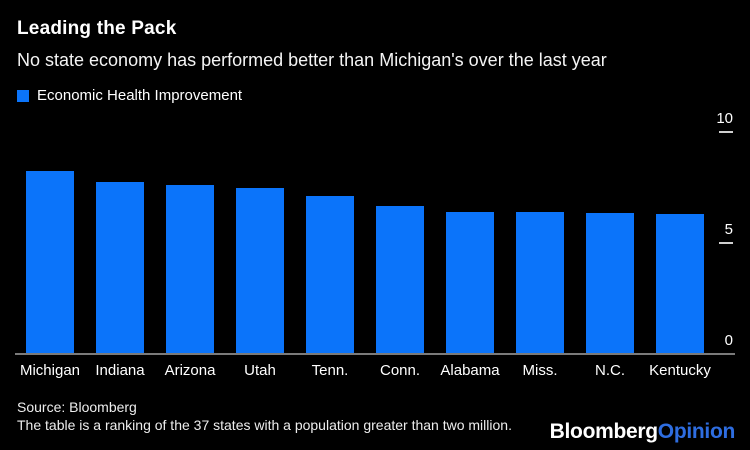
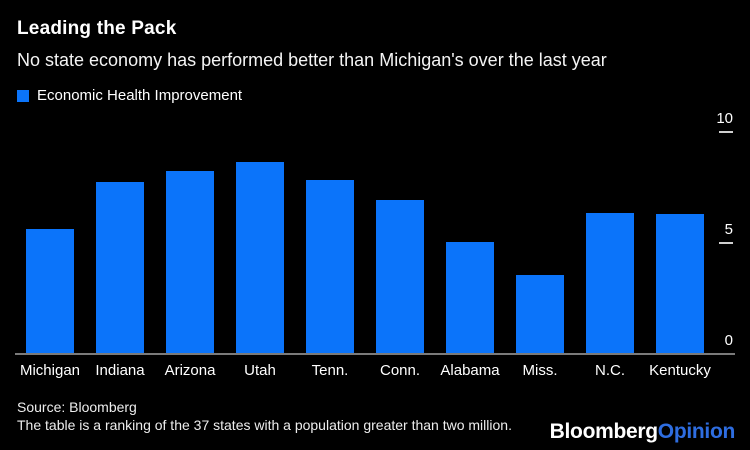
Michigan: 8.2 -> 5.6
Arizona: 7.5 -> 8.2
Utah: 7.5 -> 8.6
Tenn.: 7.0 -> 7.8
Conn.: 6.6 -> 6.9
Alabama: 6.3 -> 5.0
Miss.: 6.3 -> 3.5
